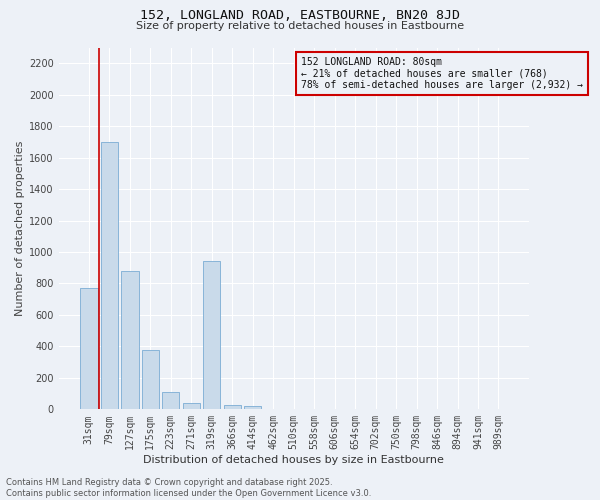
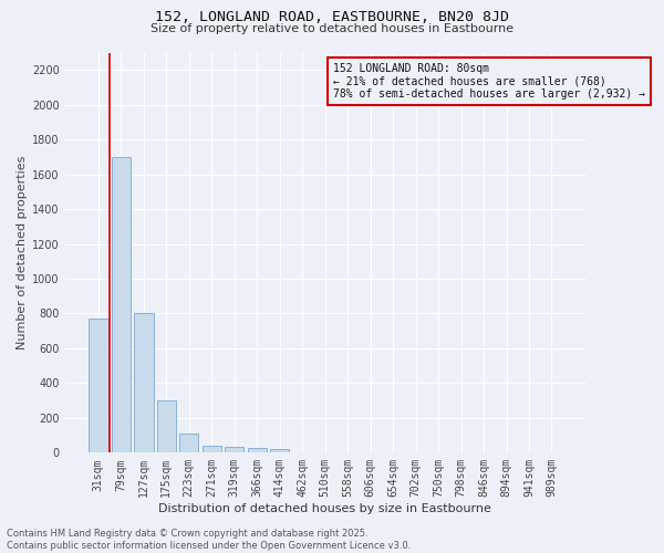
127sqm: 880 -> 800
175sqm: 380 -> 300
319sqm: 940 -> 40
